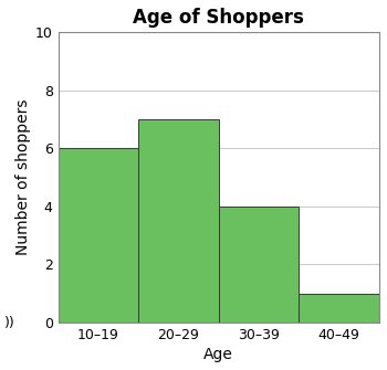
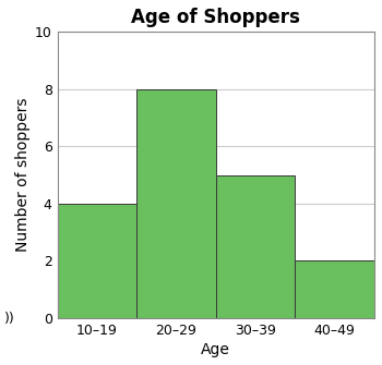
10–19: 6 -> 4
20–29: 7 -> 8
30–39: 4 -> 5
40–49: 1 -> 2
